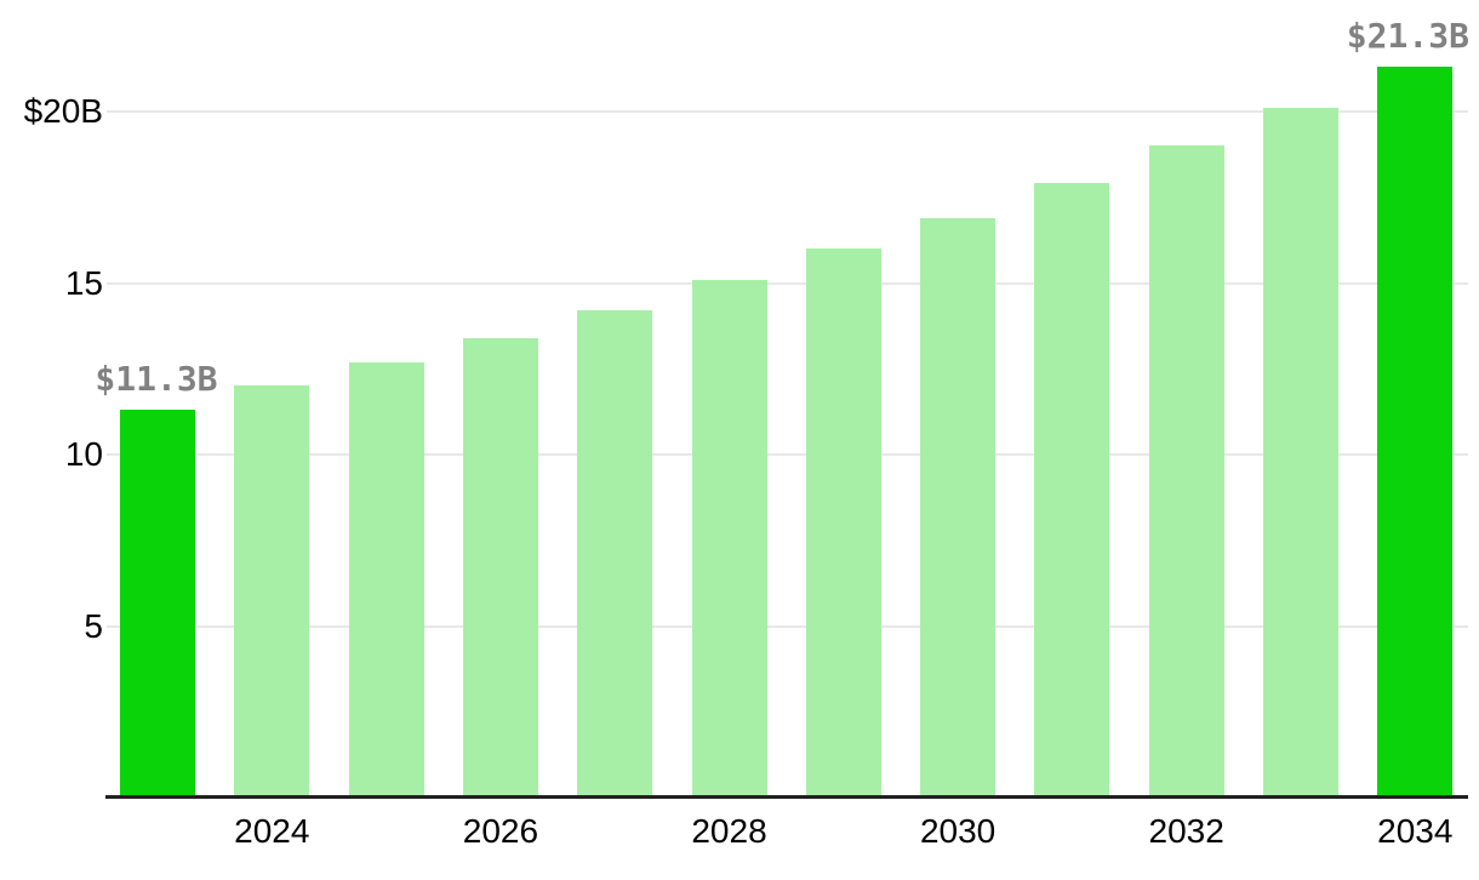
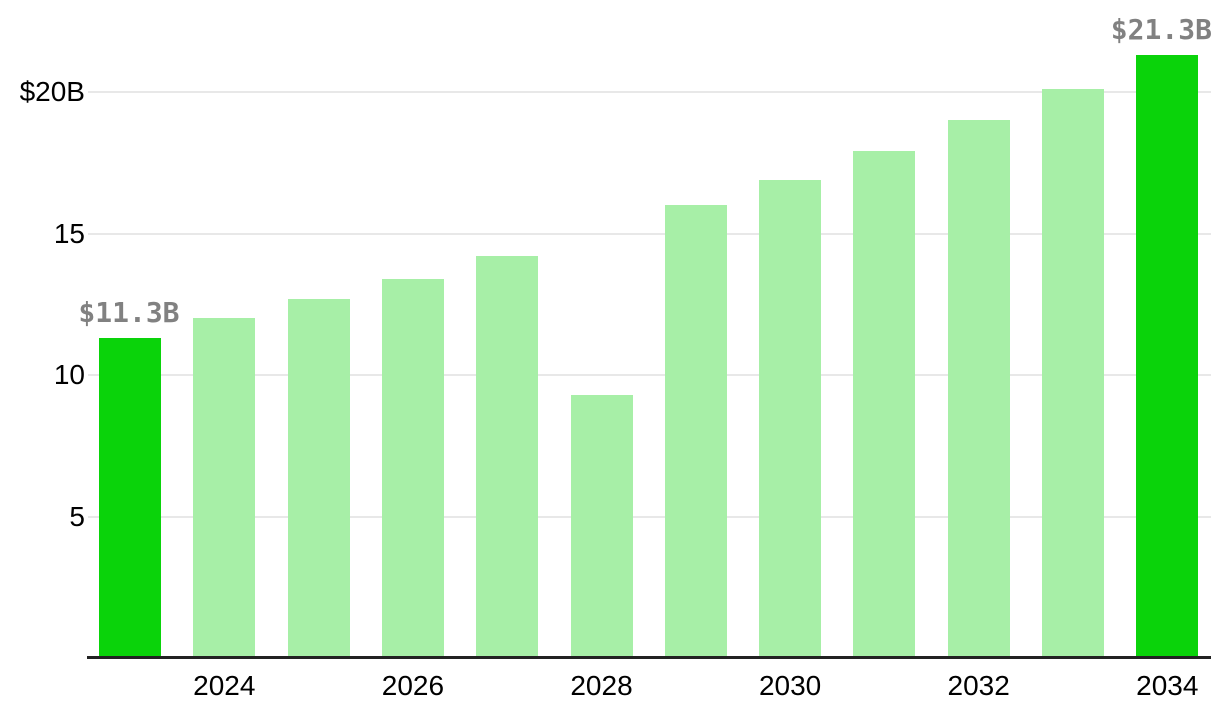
2028: $15.1B -> $9.3B
